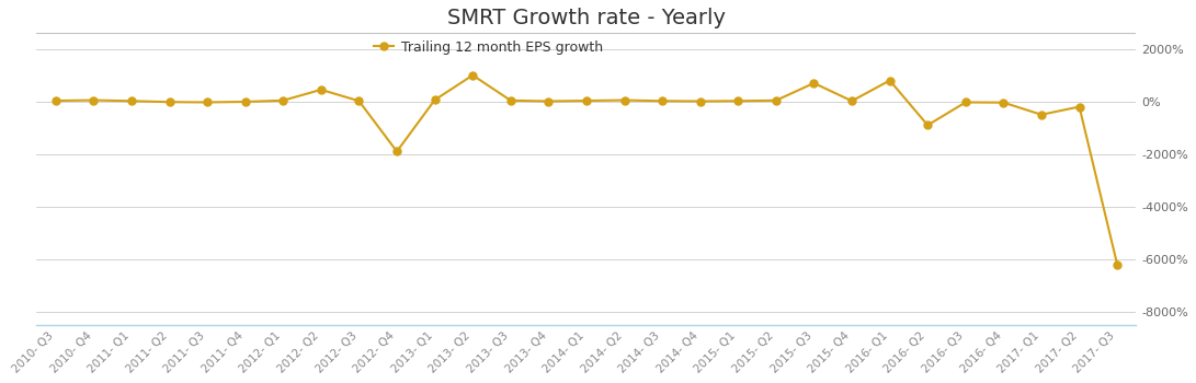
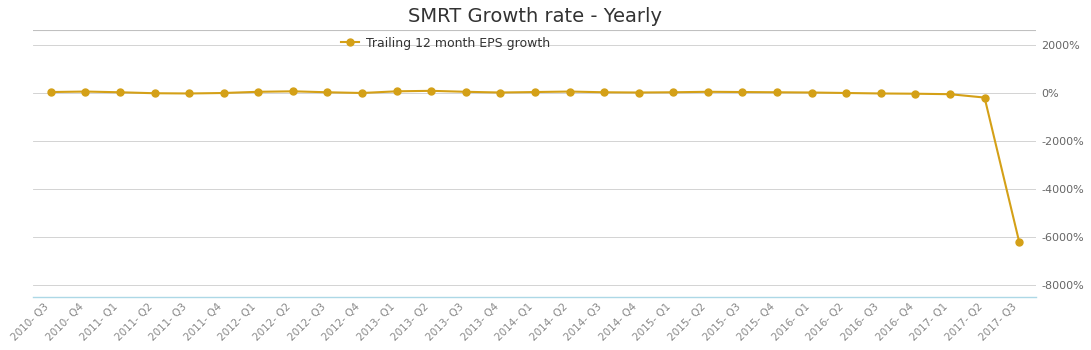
2012- Q2: 450% -> 60%
2012- Q4: -1900% -> -10%
2013- Q2: 1000% -> 80%
2015- Q3: 700% -> 30%
2016- Q1: 800% -> 10%
2016- Q2: -900% -> -10%
2017- Q1: -500% -> -60%
